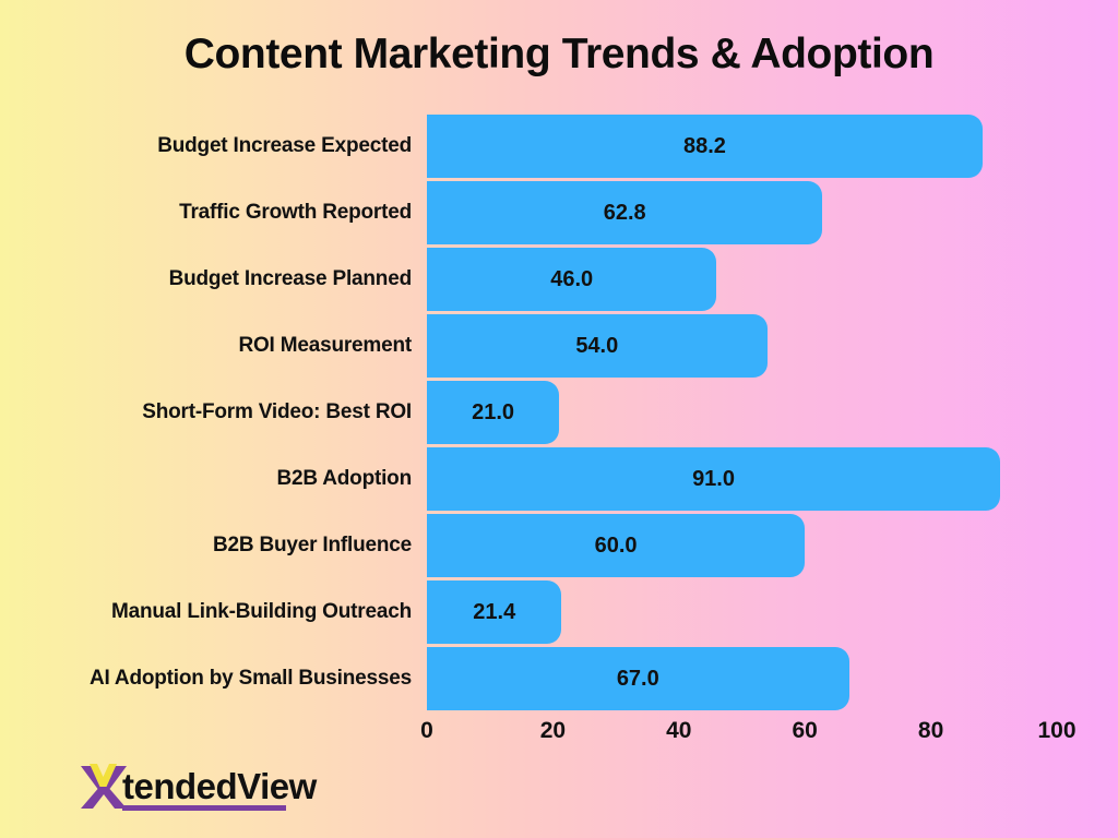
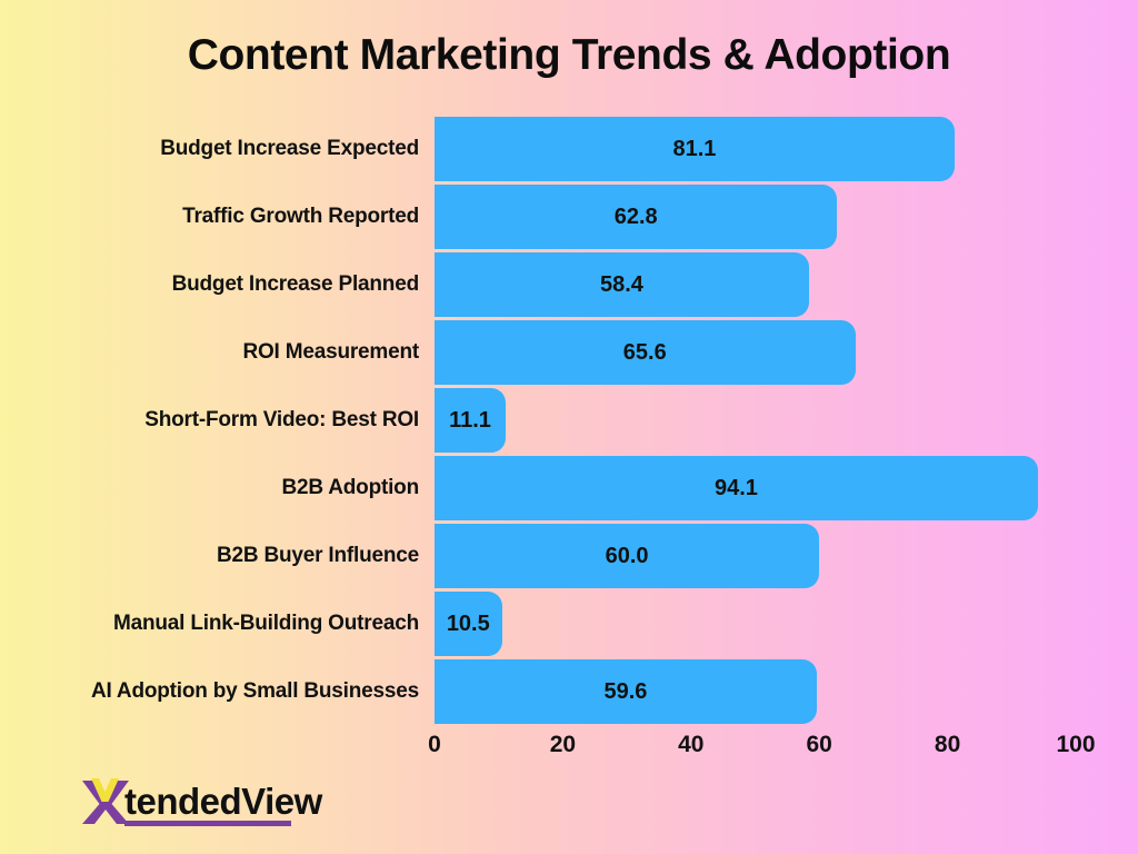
Budget Increase Expected: 88.2 -> 81.1
Budget Increase Planned: 46.0 -> 58.4
ROI Measurement: 54.0 -> 65.6
Short-Form Video: Best ROI: 21.0 -> 11.1
B2B Adoption: 91.0 -> 94.1
Manual Link-Building Outreach: 21.4 -> 10.5
AI Adoption by Small Businesses: 67.0 -> 59.6
